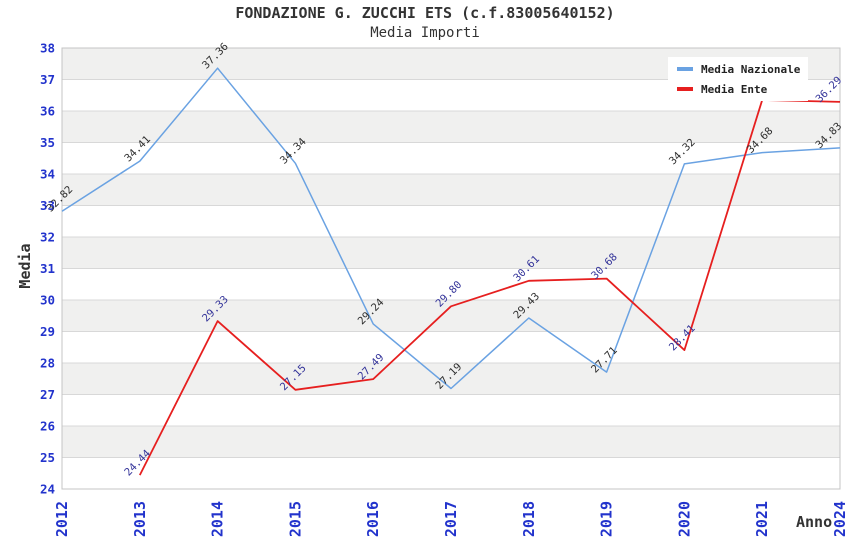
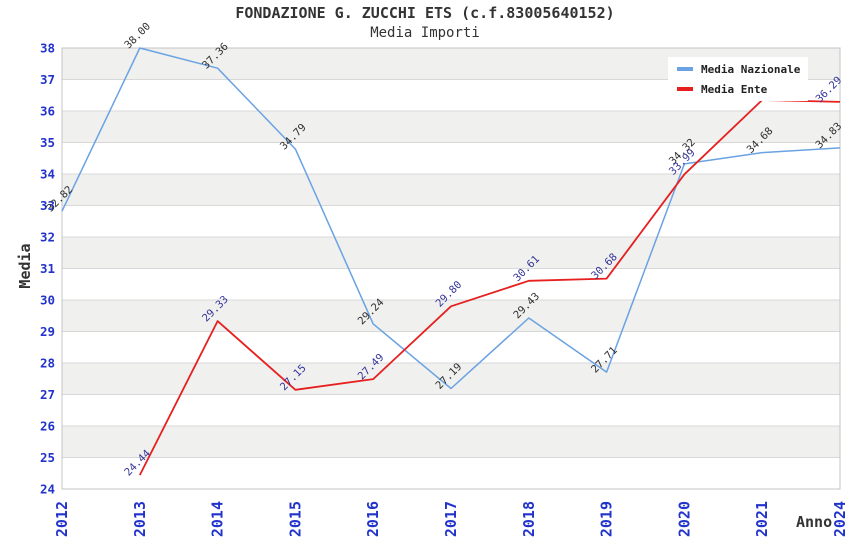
Media Nazionale/2013: 34.41 -> 38.00
Media Nazionale/2015: 34.34 -> 34.79
Media Ente/2020: 28.41 -> 33.99
